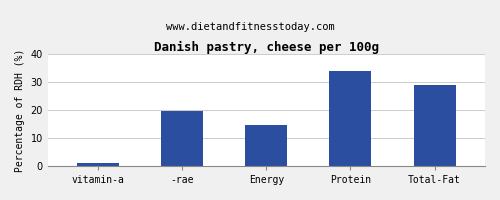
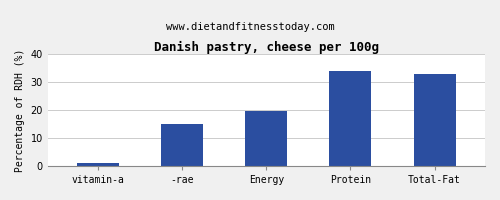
-rae: 19.5 -> 15.0
Energy: 14.5 -> 19.5
Total-Fat: 29.0 -> 33.0
